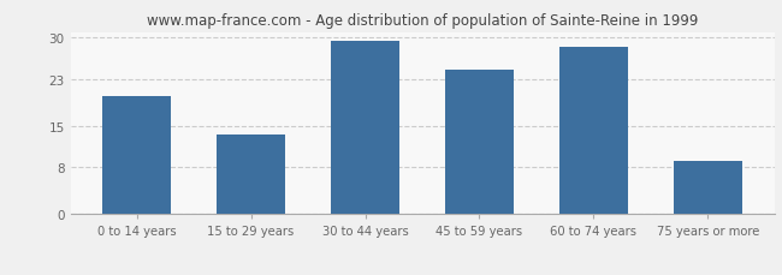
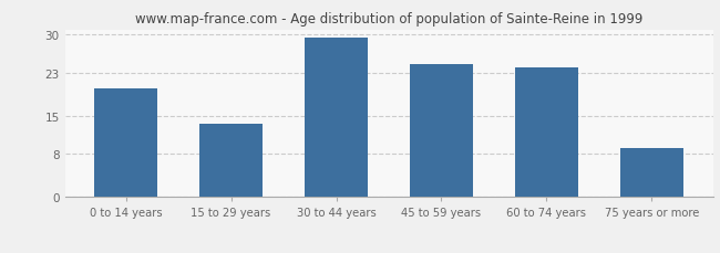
60 to 74 years: 28.5 -> 24.0
